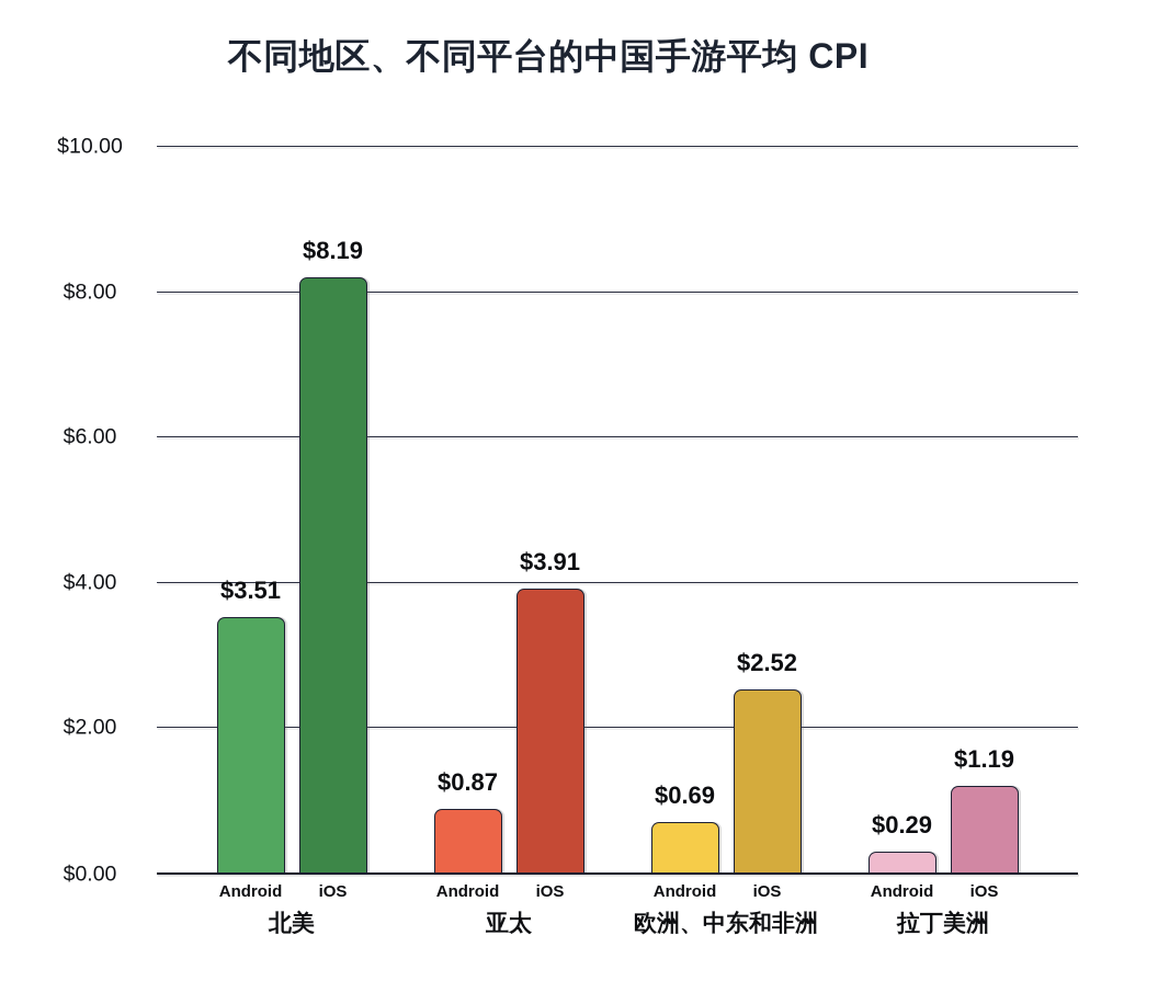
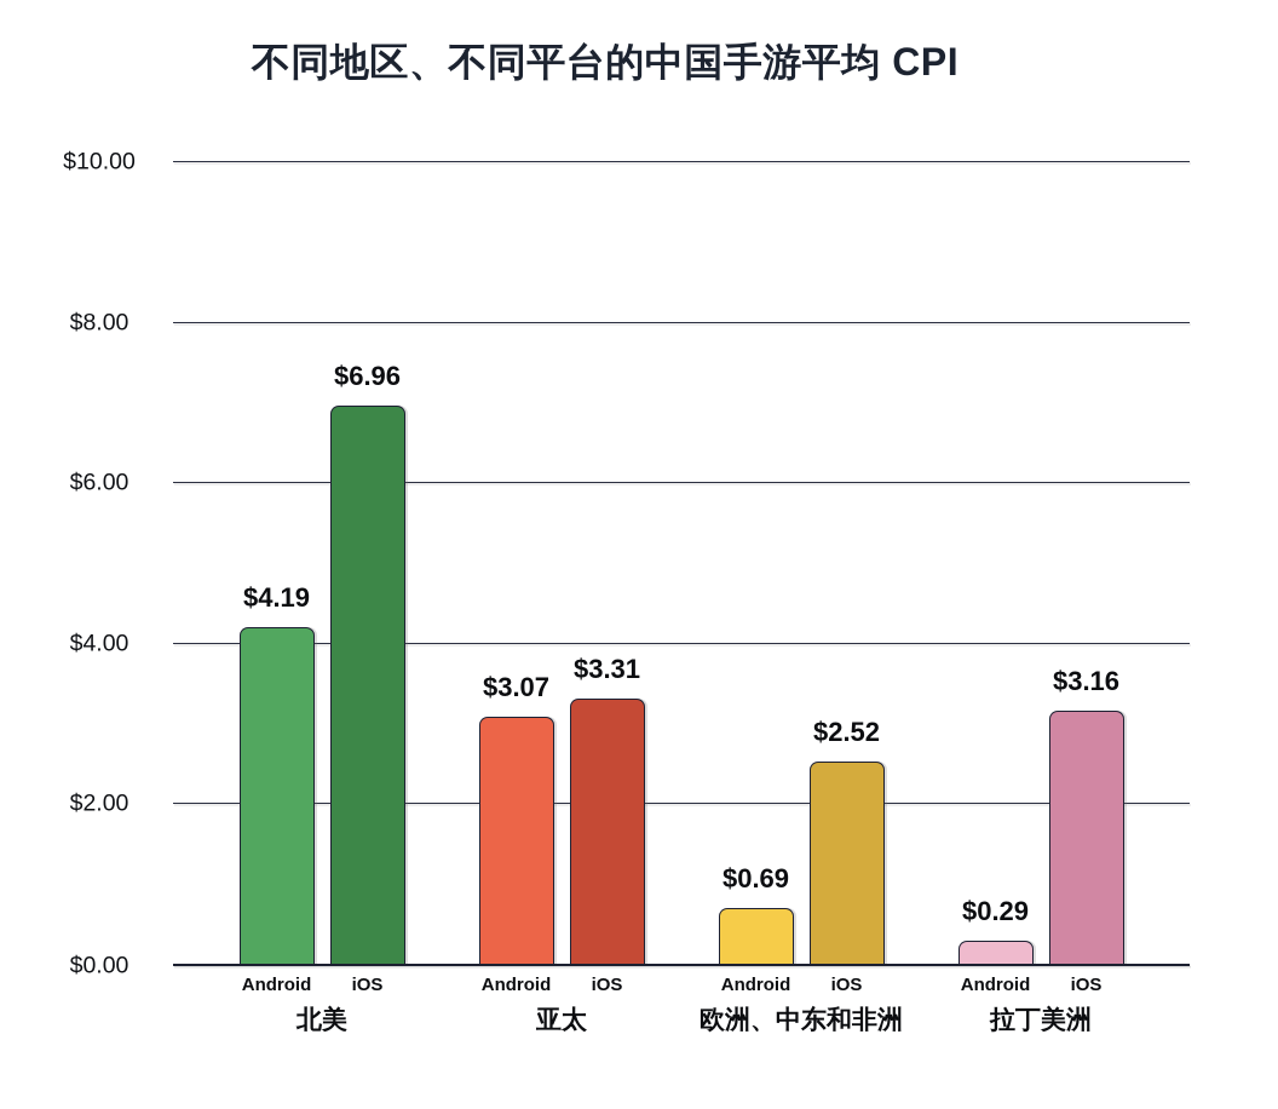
Android/北美: $3.51 -> $4.19
iOS/北美: $8.19 -> $6.96
Android/亚太: $0.87 -> $3.07
iOS/亚太: $3.91 -> $3.31
iOS/拉丁美洲: $1.19 -> $3.16
